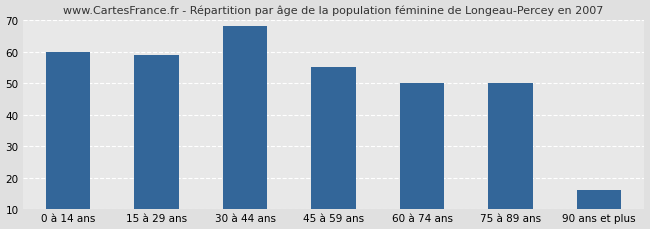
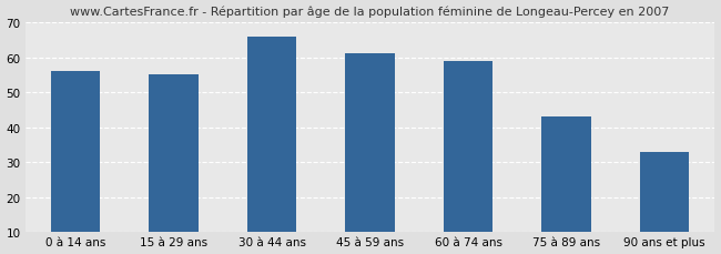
0 à 14 ans: 60 -> 56
15 à 29 ans: 59 -> 55
30 à 44 ans: 68 -> 66
45 à 59 ans: 55 -> 61
60 à 74 ans: 50 -> 59
75 à 89 ans: 50 -> 43
90 ans et plus: 16 -> 33
